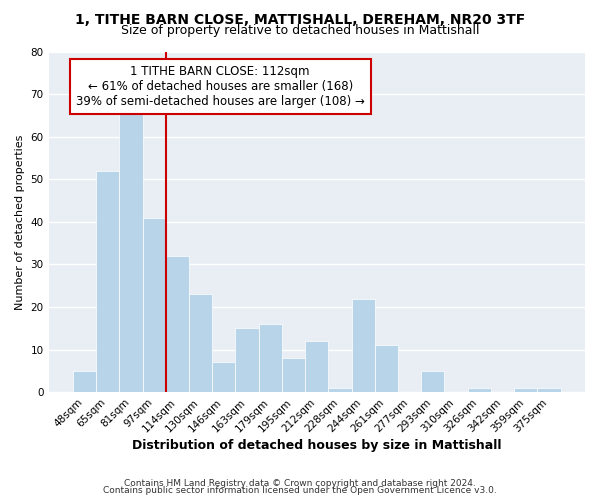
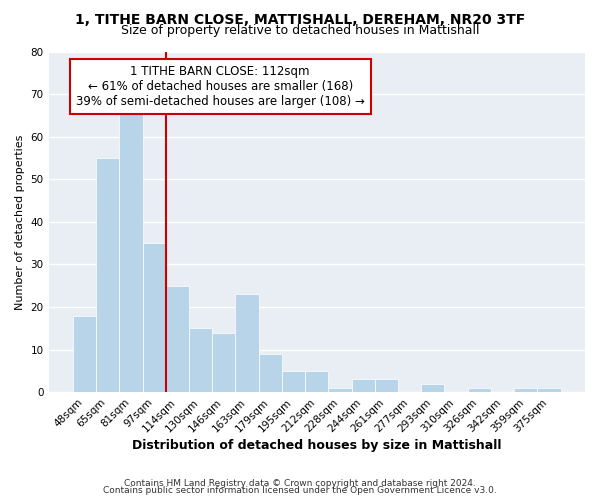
48sqm: 5 -> 18
65sqm: 52 -> 55
97sqm: 41 -> 35
114sqm: 32 -> 25
130sqm: 23 -> 15
146sqm: 7 -> 14
163sqm: 15 -> 23
179sqm: 16 -> 9
195sqm: 8 -> 5
212sqm: 12 -> 5
244sqm: 22 -> 3
261sqm: 11 -> 3
293sqm: 5 -> 2
